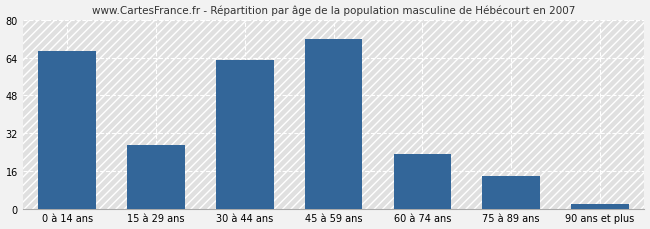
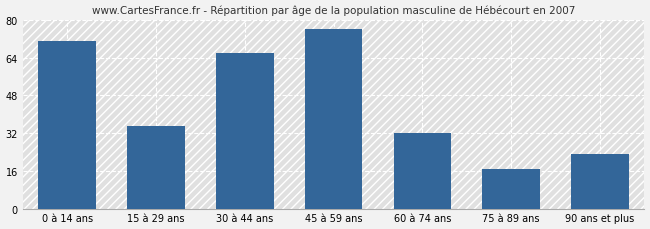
0 à 14 ans: 67 -> 71
15 à 29 ans: 27 -> 35
30 à 44 ans: 63 -> 66
45 à 59 ans: 72 -> 76
60 à 74 ans: 23 -> 32
75 à 89 ans: 14 -> 17
90 ans et plus: 2 -> 23
